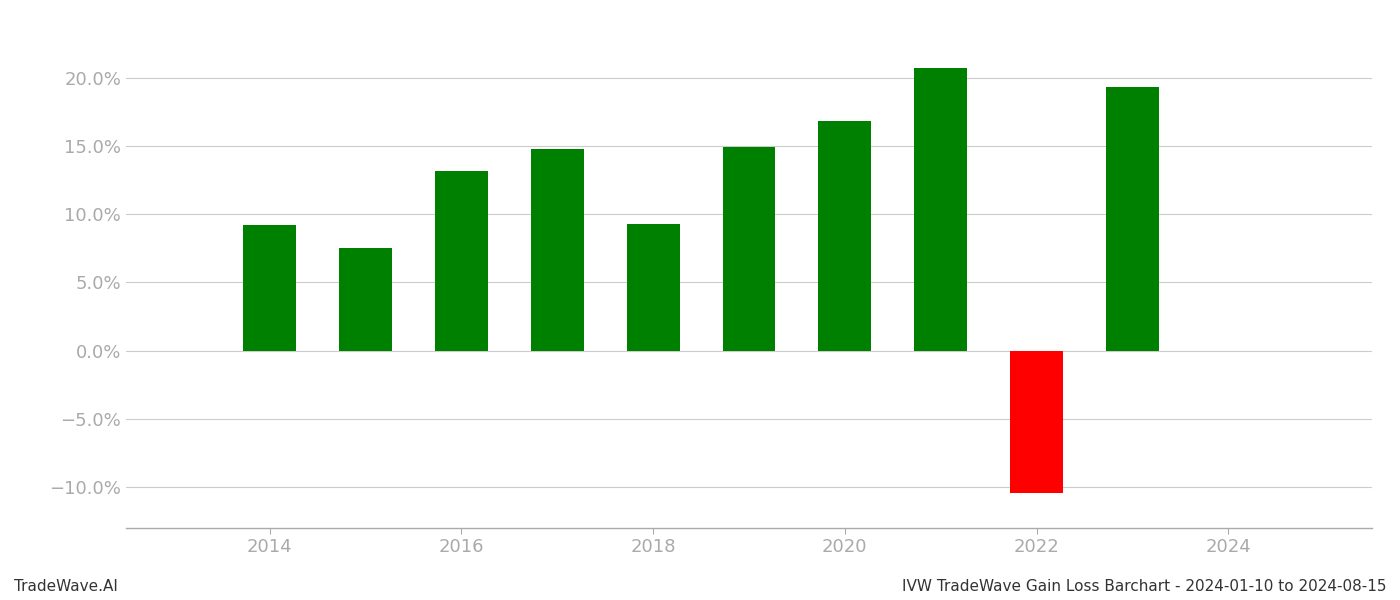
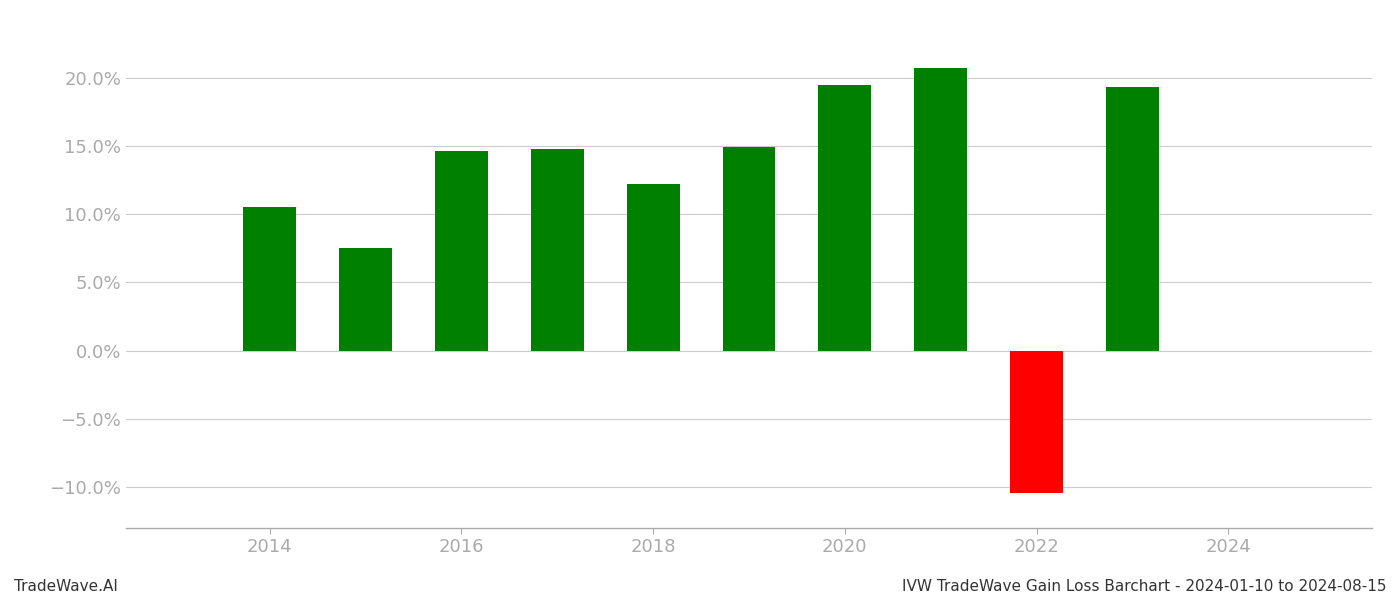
2014: 9.2% -> 10.5%
2016: 13.2% -> 14.6%
2018: 9.3% -> 12.2%
2020: 16.8% -> 19.5%
